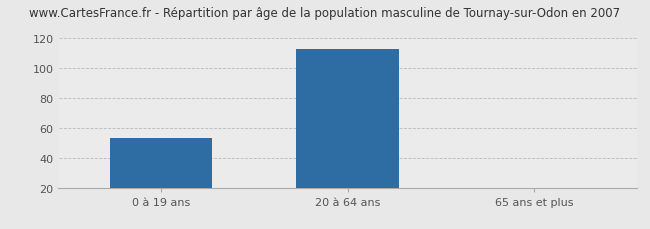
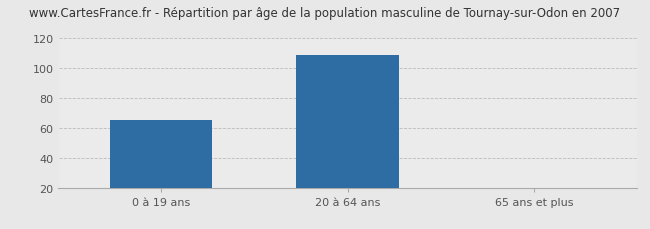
0 à 19 ans: 53 -> 65
20 à 64 ans: 113 -> 109
